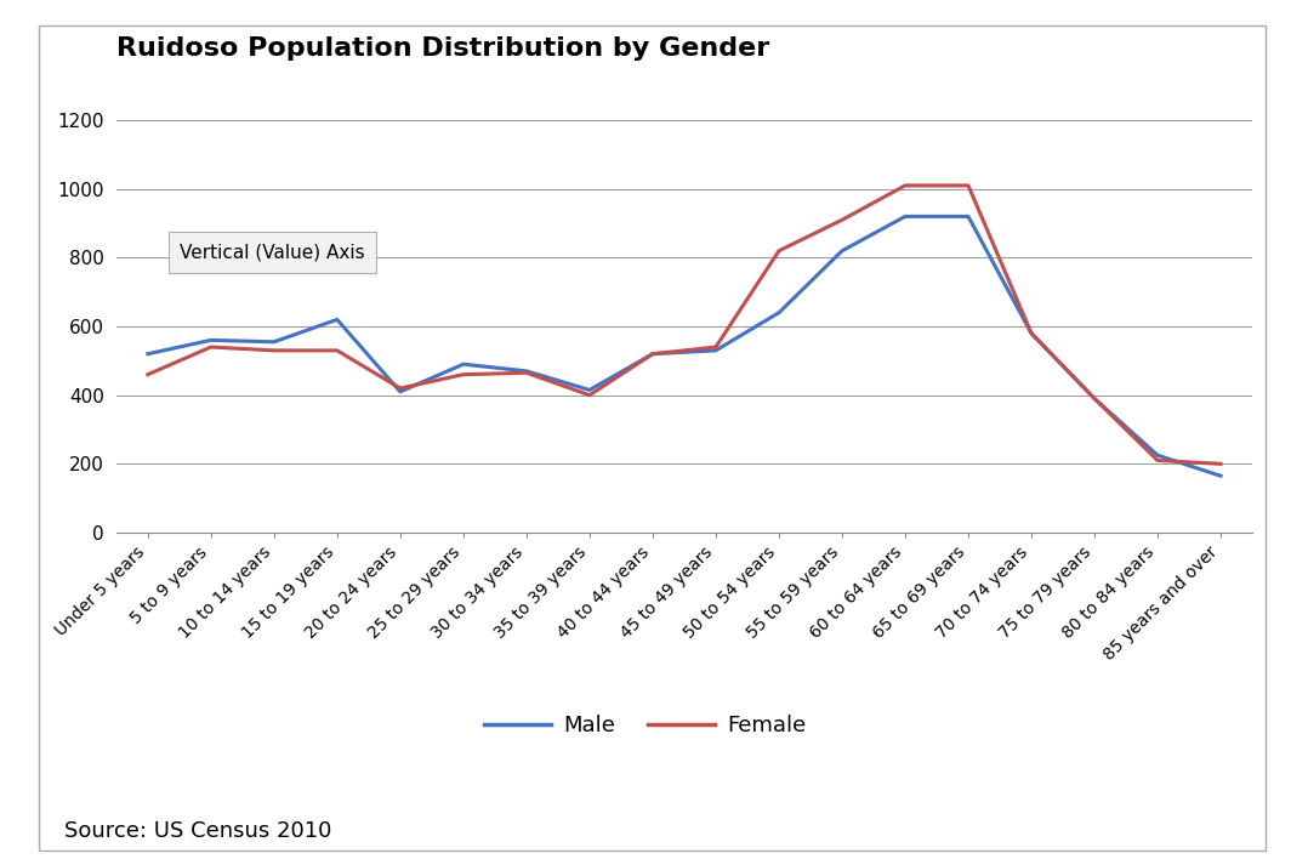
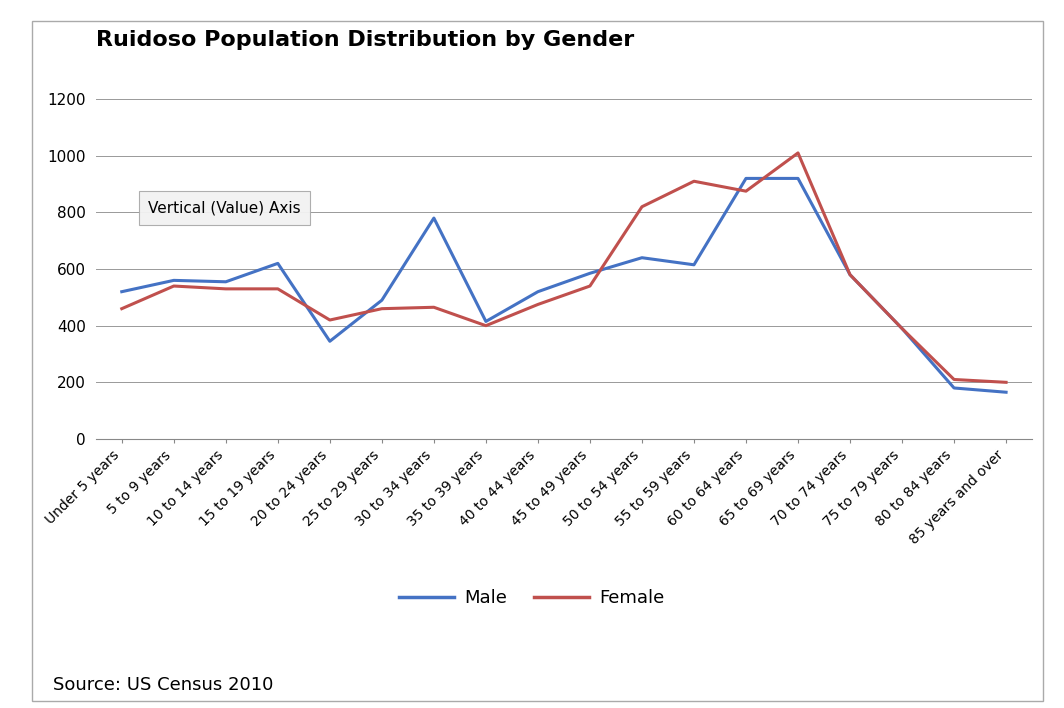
Male/20 to 24 years: 410 -> 345
Male/30 to 34 years: 470 -> 780
Female/40 to 44 years: 520 -> 475
Male/45 to 49 years: 530 -> 585
Male/55 to 59 years: 820 -> 615
Female/60 to 64 years: 1010 -> 875
Male/80 to 84 years: 225 -> 180
